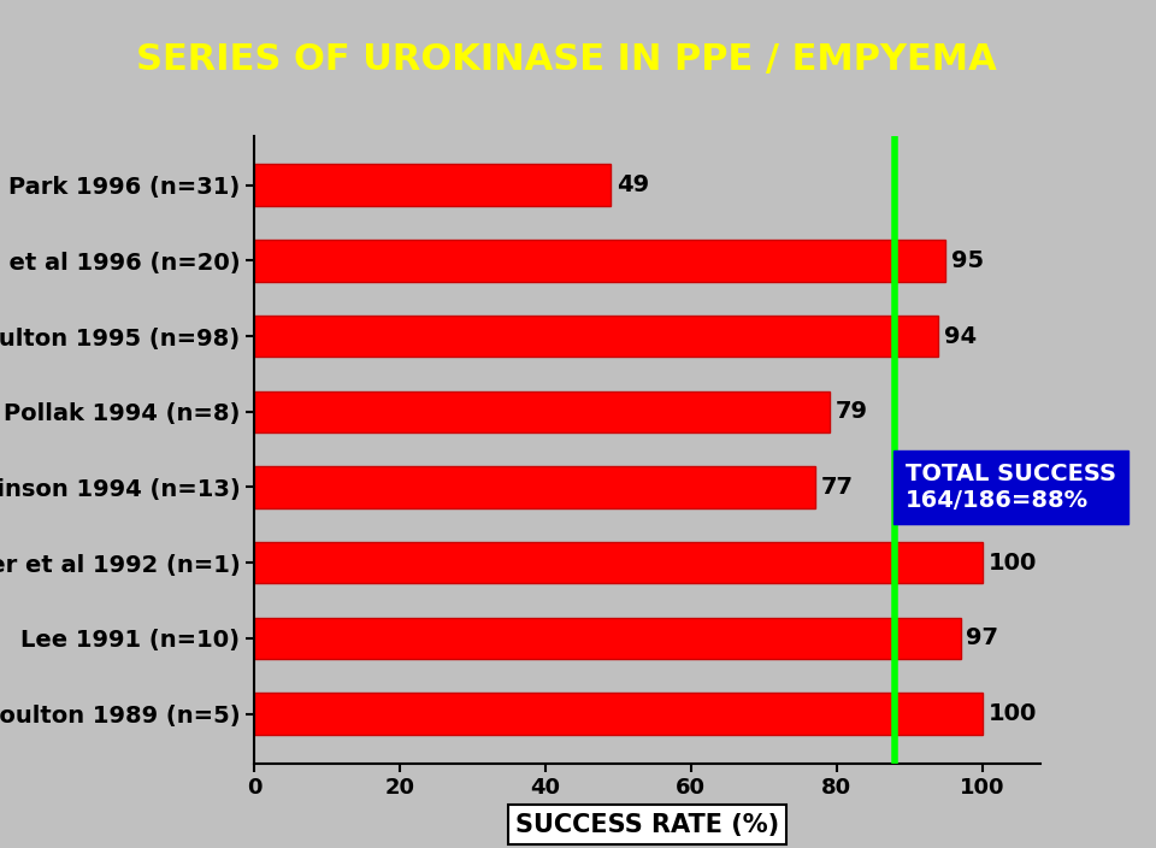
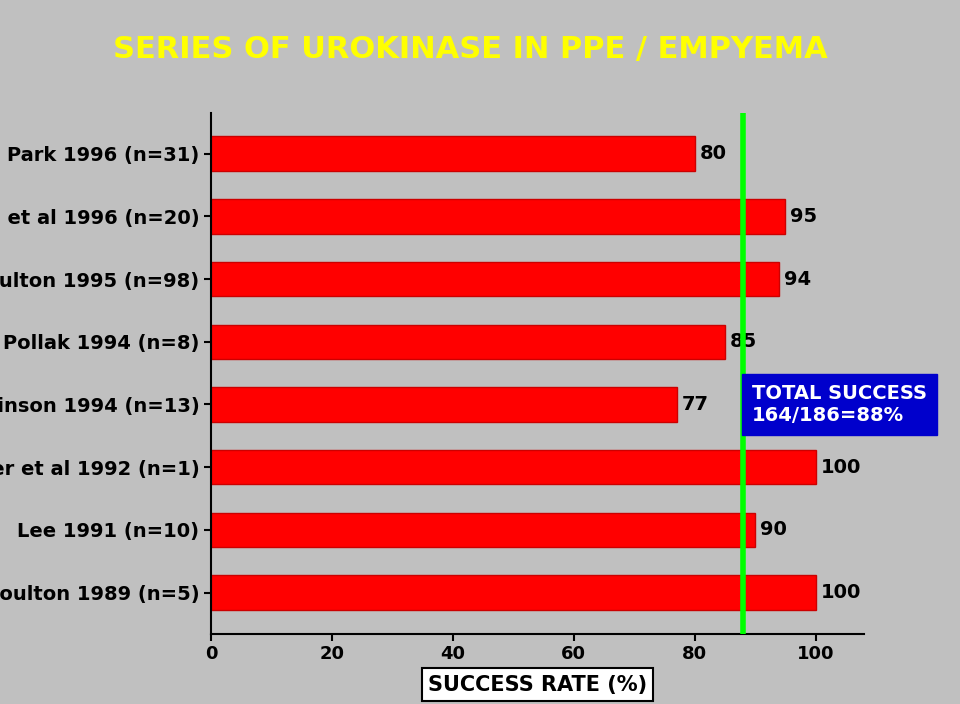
Park 1996 (n=31): 49 -> 80
Pollak 1994 (n=8): 79 -> 85
Lee 1991 (n=10): 97 -> 90
